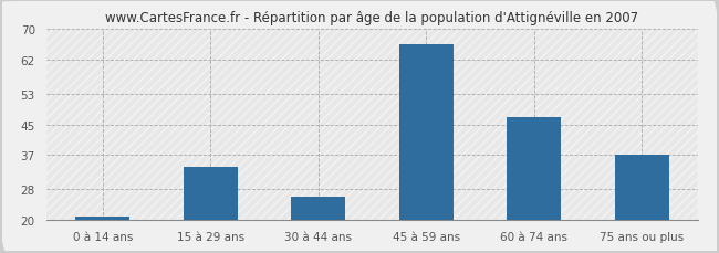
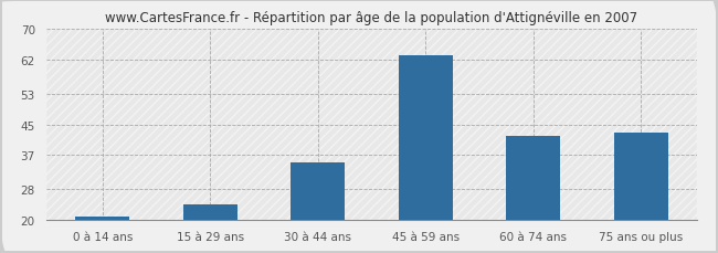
15 à 29 ans: 34 -> 24
30 à 44 ans: 26 -> 35
45 à 59 ans: 66 -> 63
60 à 74 ans: 47 -> 42
75 ans ou plus: 37 -> 43
